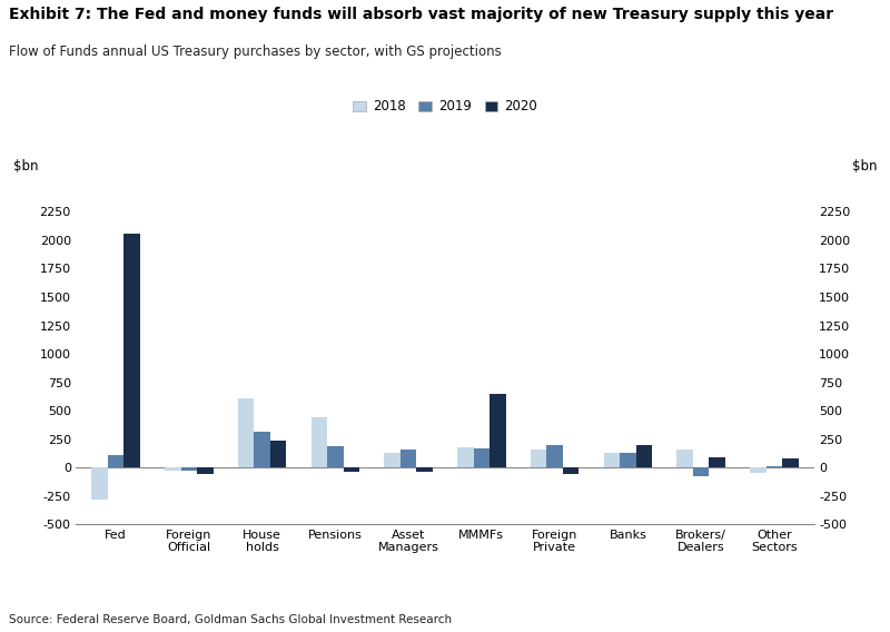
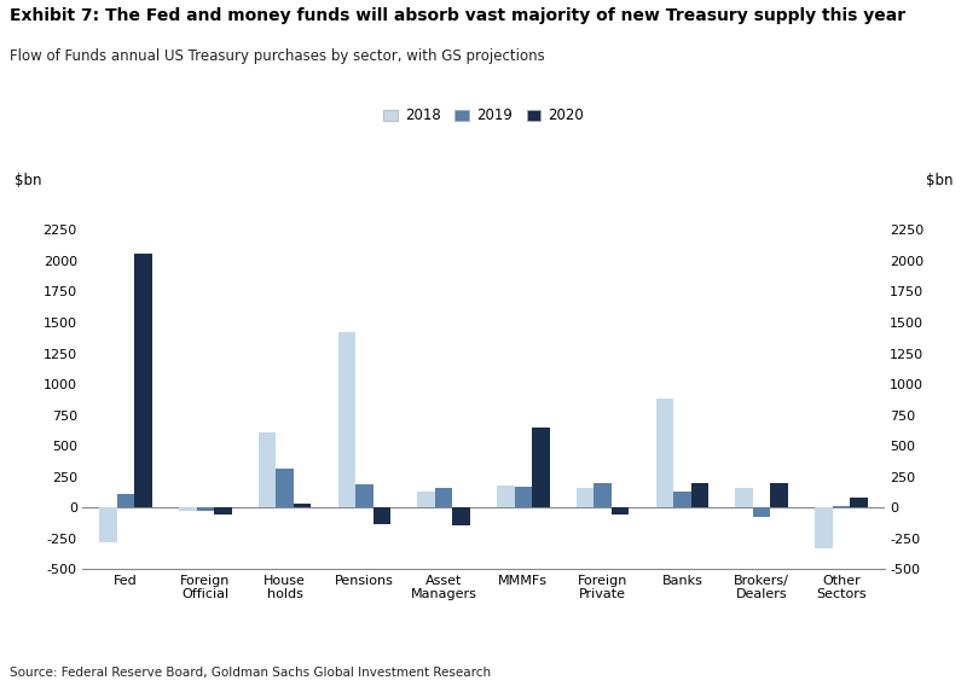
2020/House holds: 240 -> 30
2018/Pensions: 440 -> 1420
2020/Pensions: -40 -> -130
2020/Asset Managers: -40 -> -140
2018/Banks: 130 -> 880
2020/Brokers/ Dealers: 90 -> 200
2018/Other Sectors: -50 -> -330
